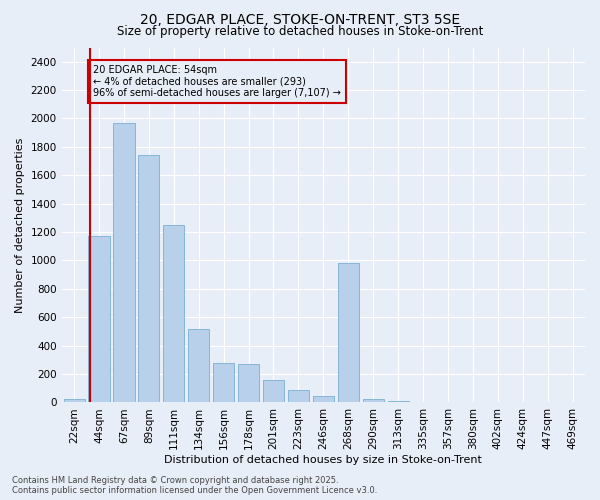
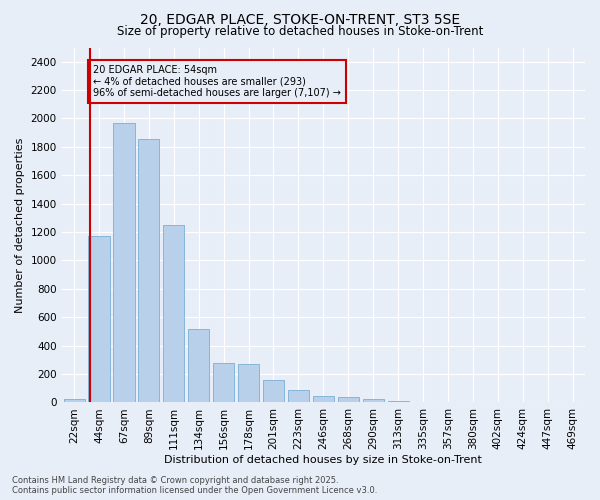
89sqm: 1740 -> 1860
268sqm: 980 -> 40
